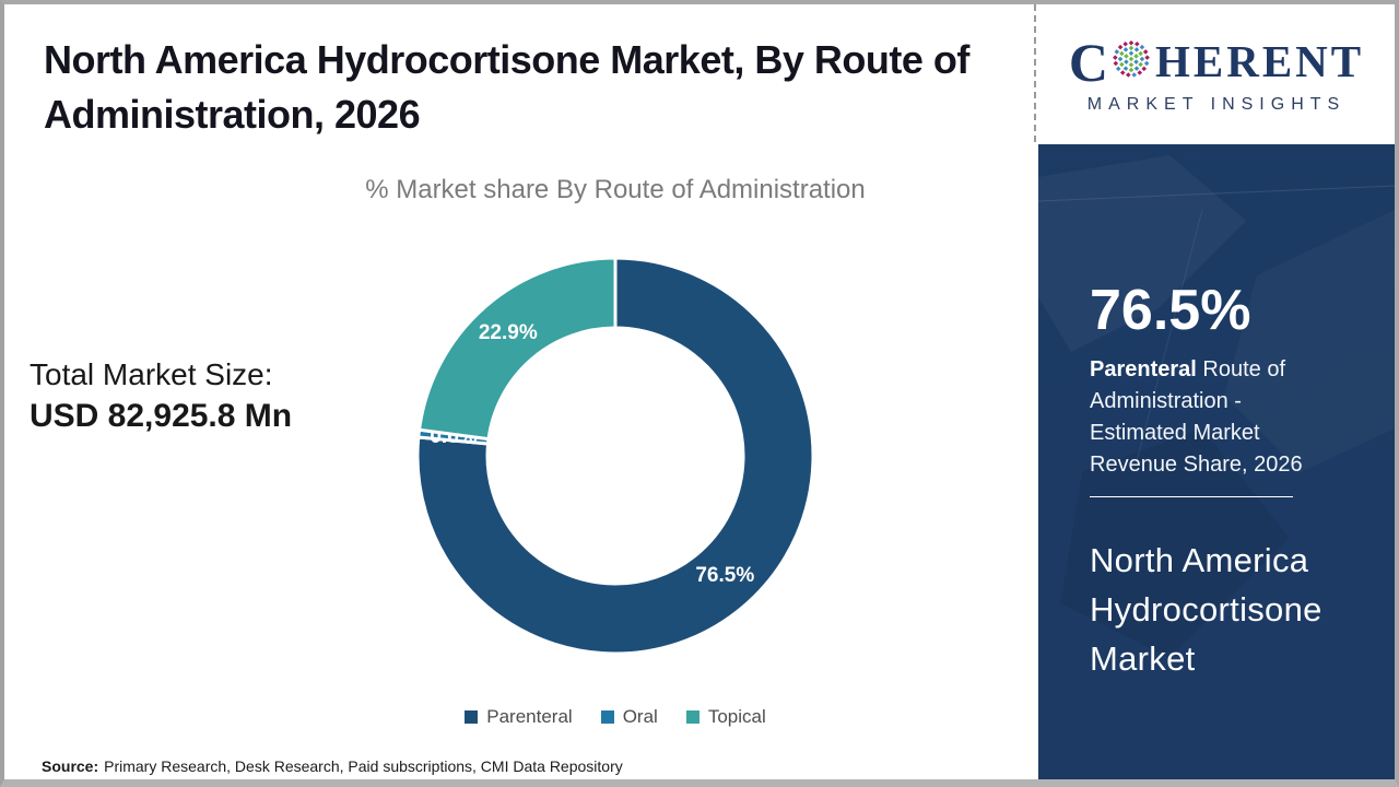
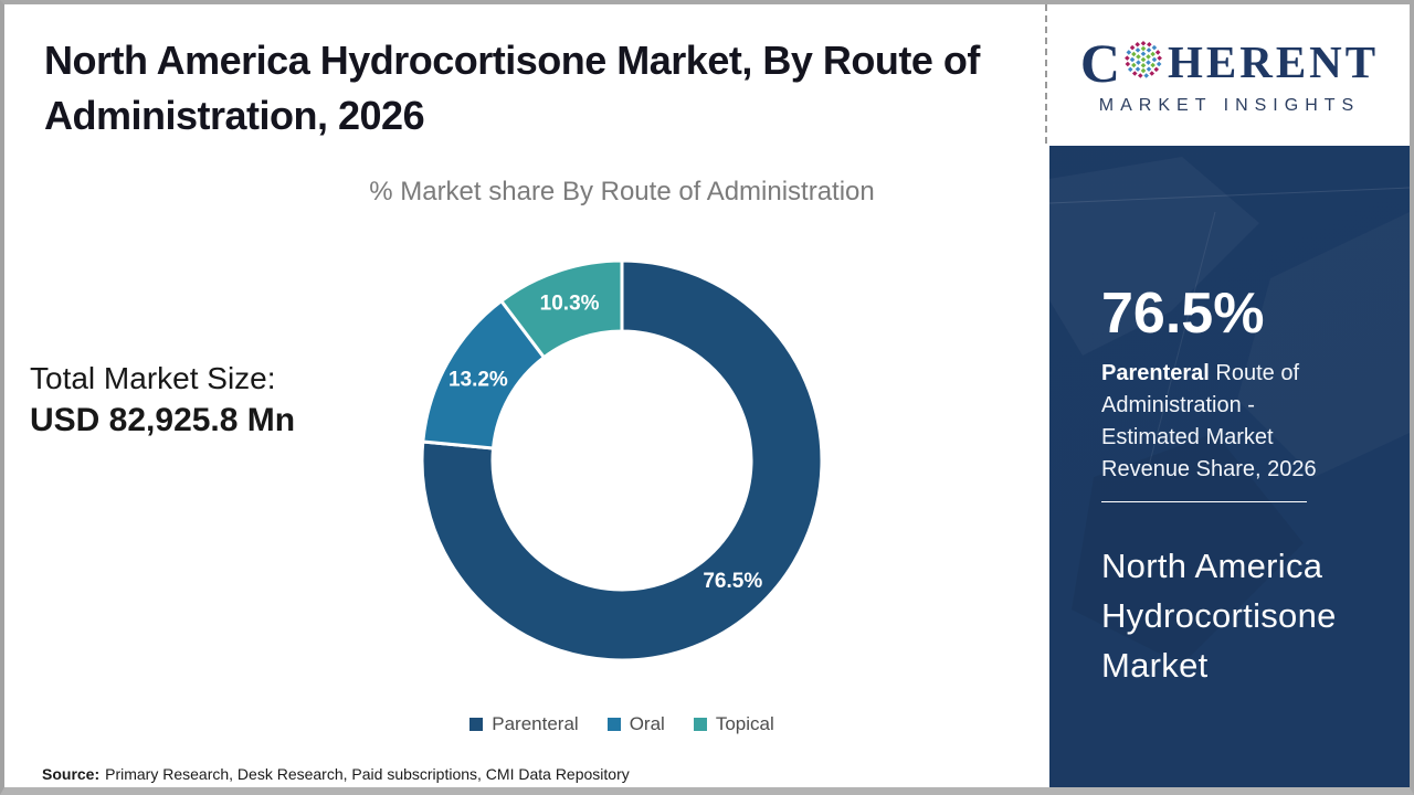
Oral: 0.6% -> 13.2%
Topical: 22.9% -> 10.3%
